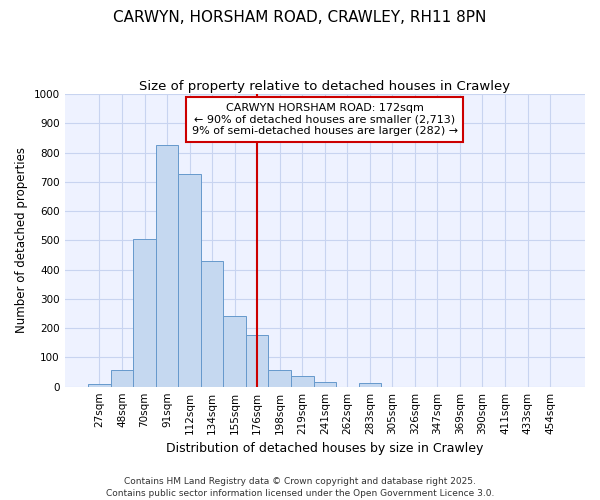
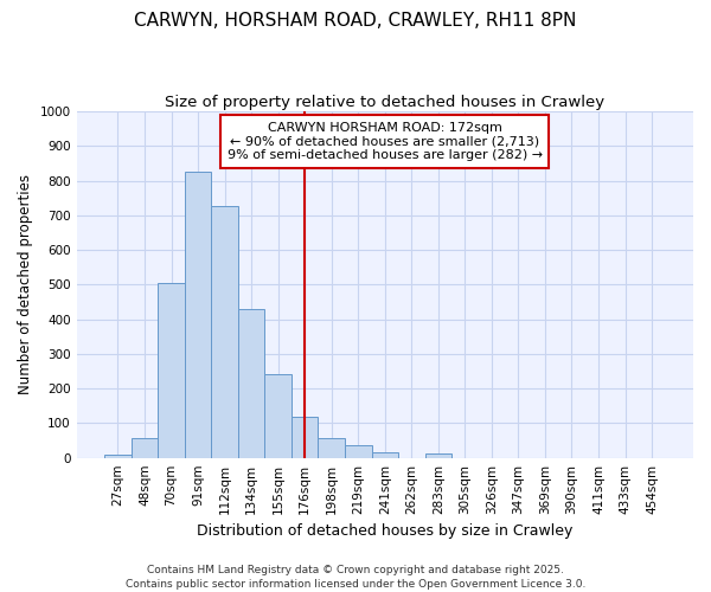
176sqm: 175 -> 120
